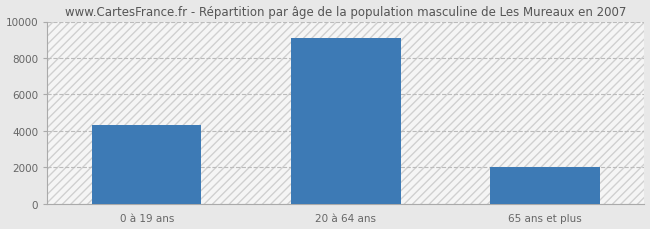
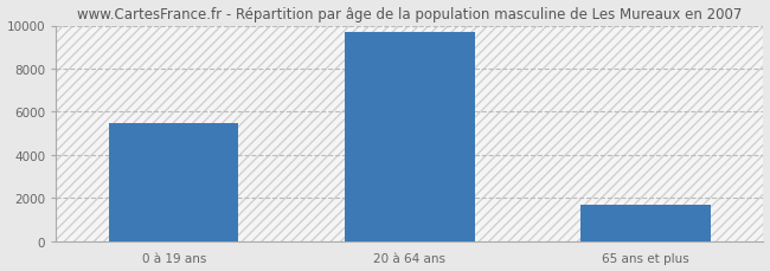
0 à 19 ans: 4300 -> 5500
20 à 64 ans: 9100 -> 9700
65 ans et plus: 2000 -> 1700
